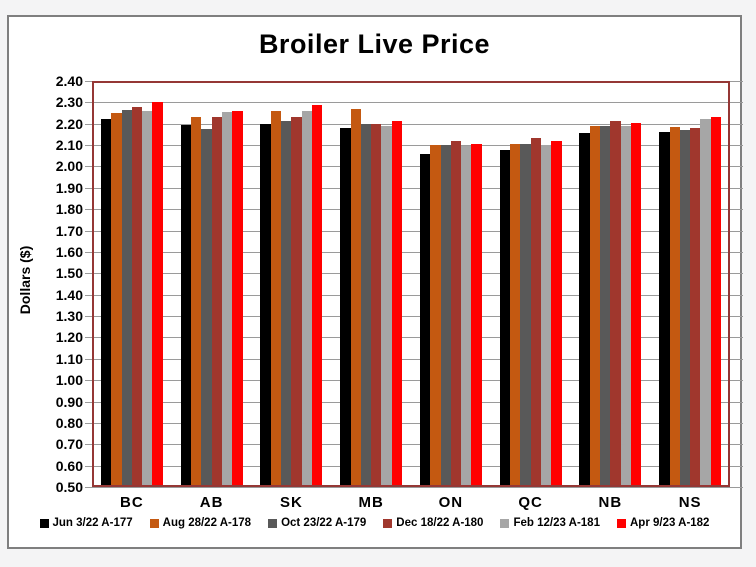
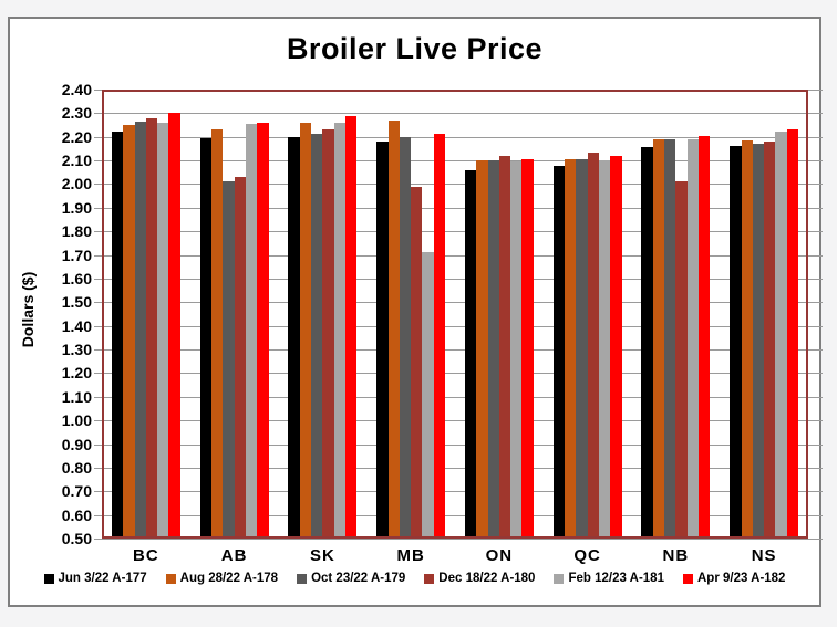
Oct 23/22 A-179/AB: 2.17 -> 2.01
Dec 18/22 A-180/AB: 2.23 -> 2.03
Dec 18/22 A-180/MB: 2.20 -> 1.99
Feb 12/23 A-181/MB: 2.19 -> 1.71
Dec 18/22 A-180/NB: 2.21 -> 2.01
